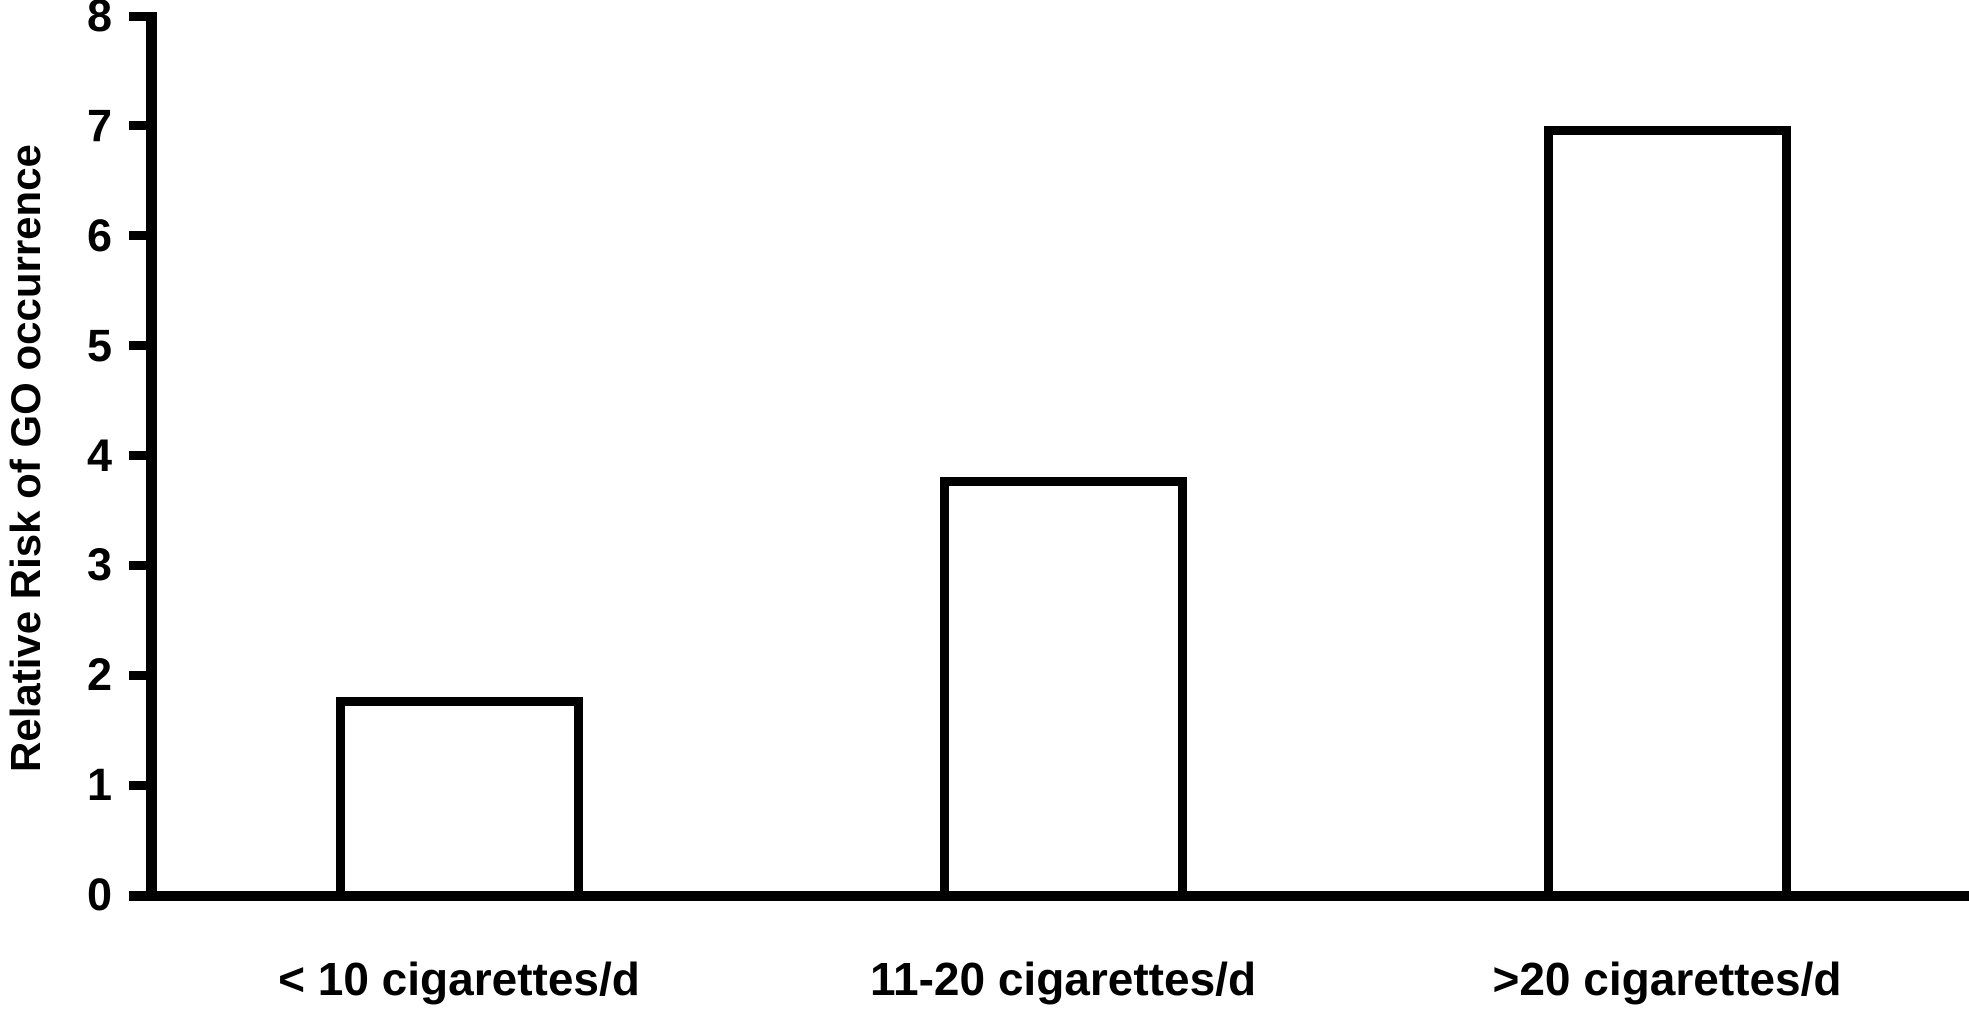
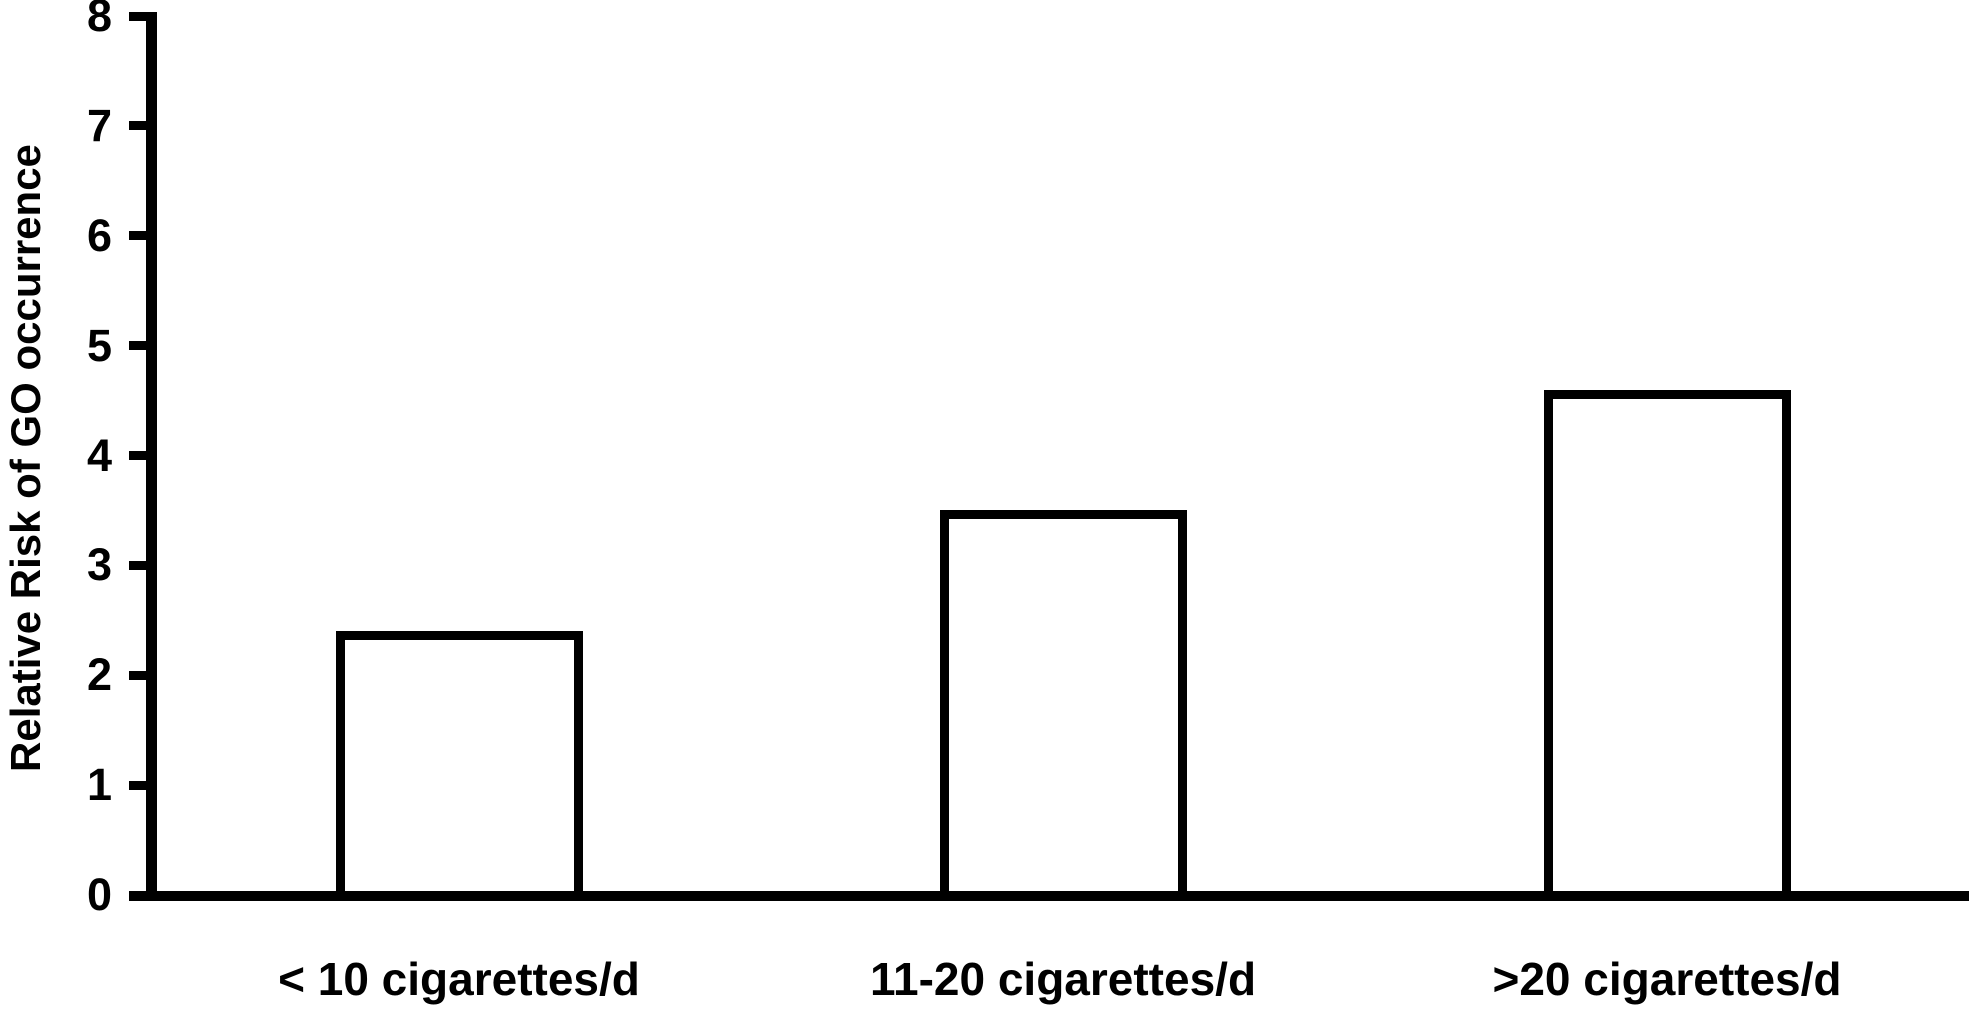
< 10 cigarettes/d: 1.8 -> 2.4
11-20 cigarettes/d: 3.8 -> 3.5
>20 cigarettes/d: 7.0 -> 4.6
